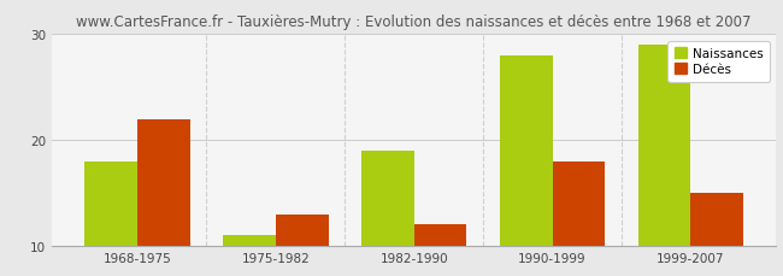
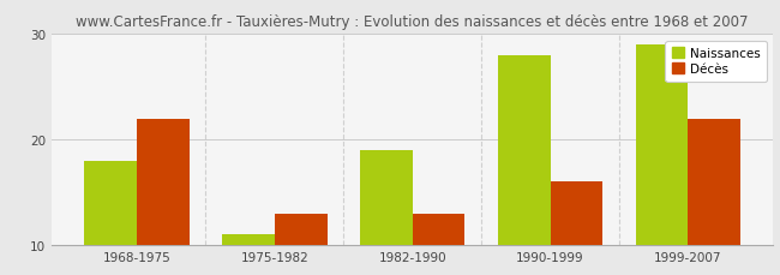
Décès/1982-1990: 12 -> 13
Décès/1990-1999: 18 -> 16
Décès/1999-2007: 15 -> 22
